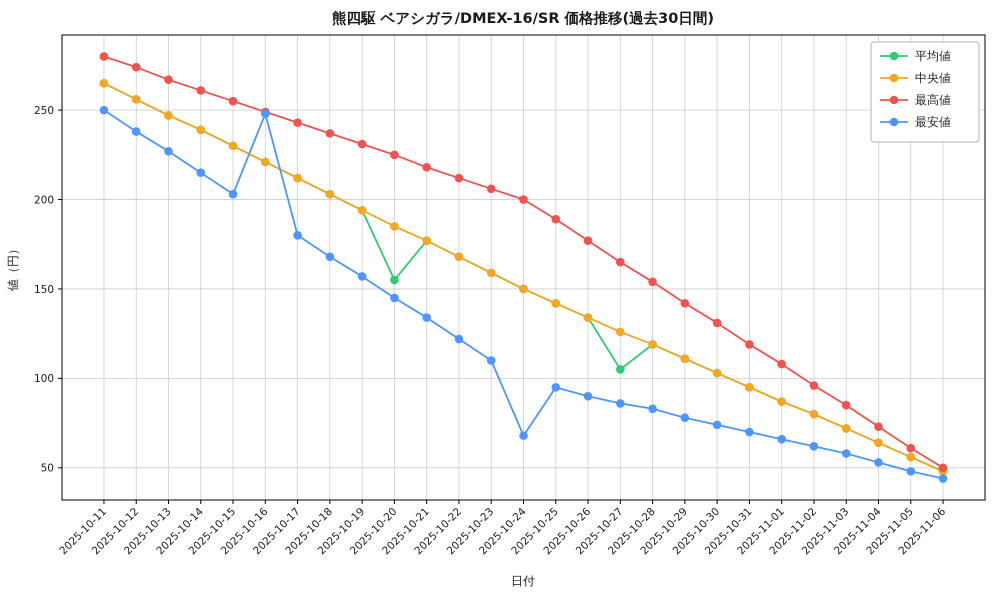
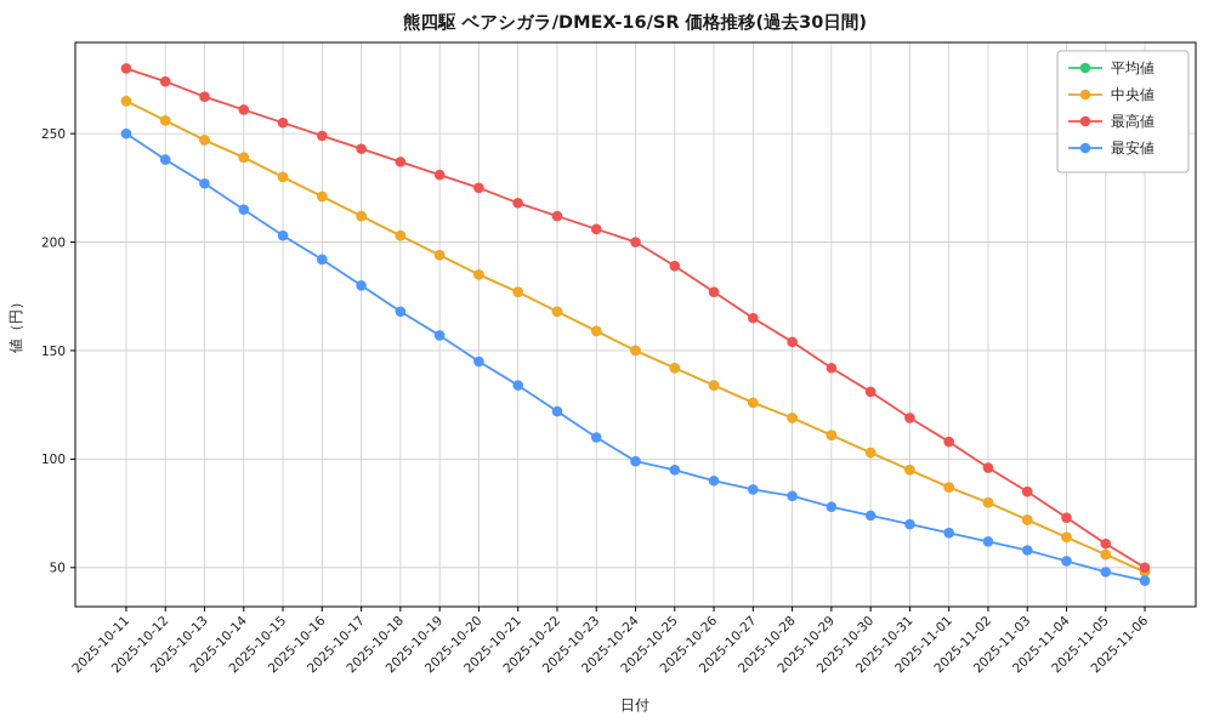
最安値/2025-10-16: 248 -> 192
平均値/2025-10-20: 155 -> 185
最安値/2025-10-24: 68 -> 99
平均値/2025-10-27: 105 -> 126
